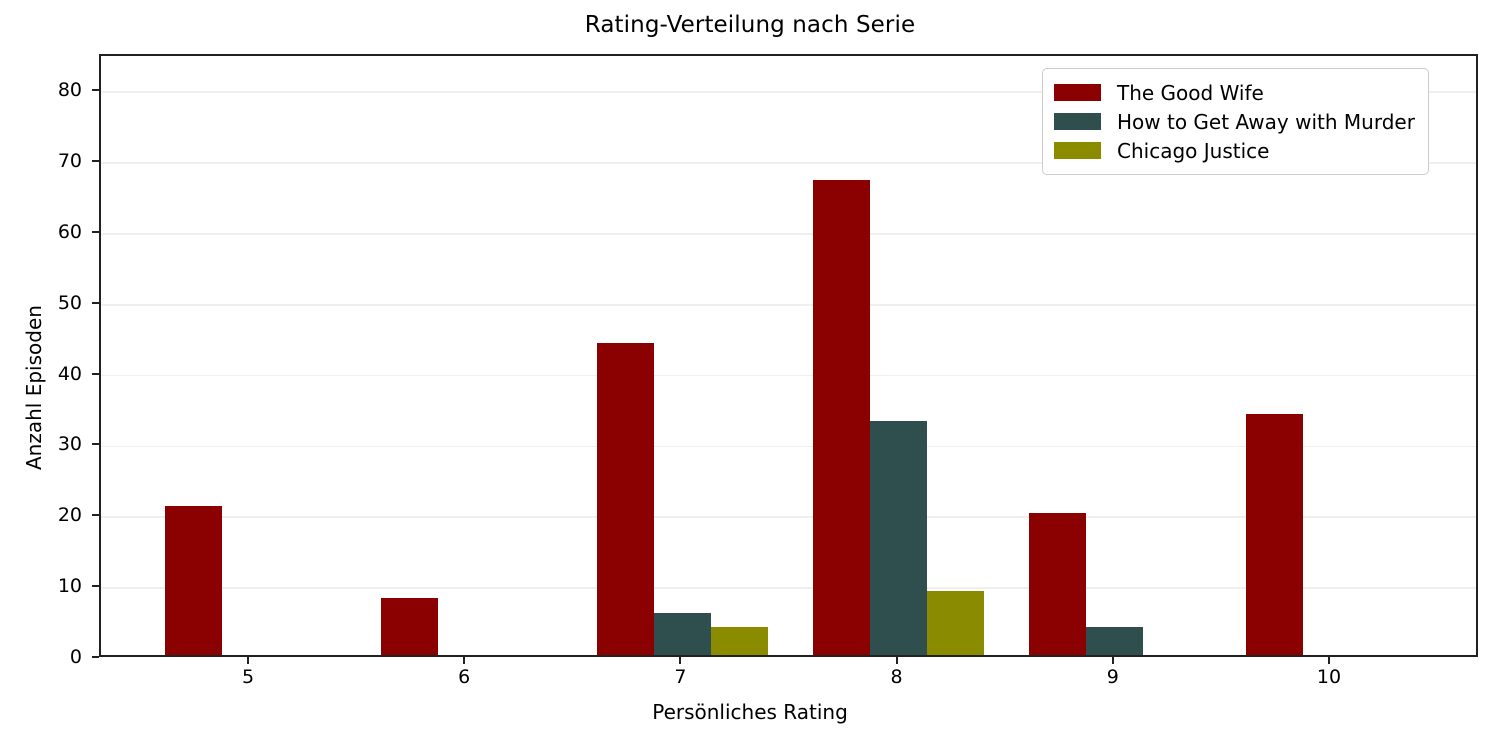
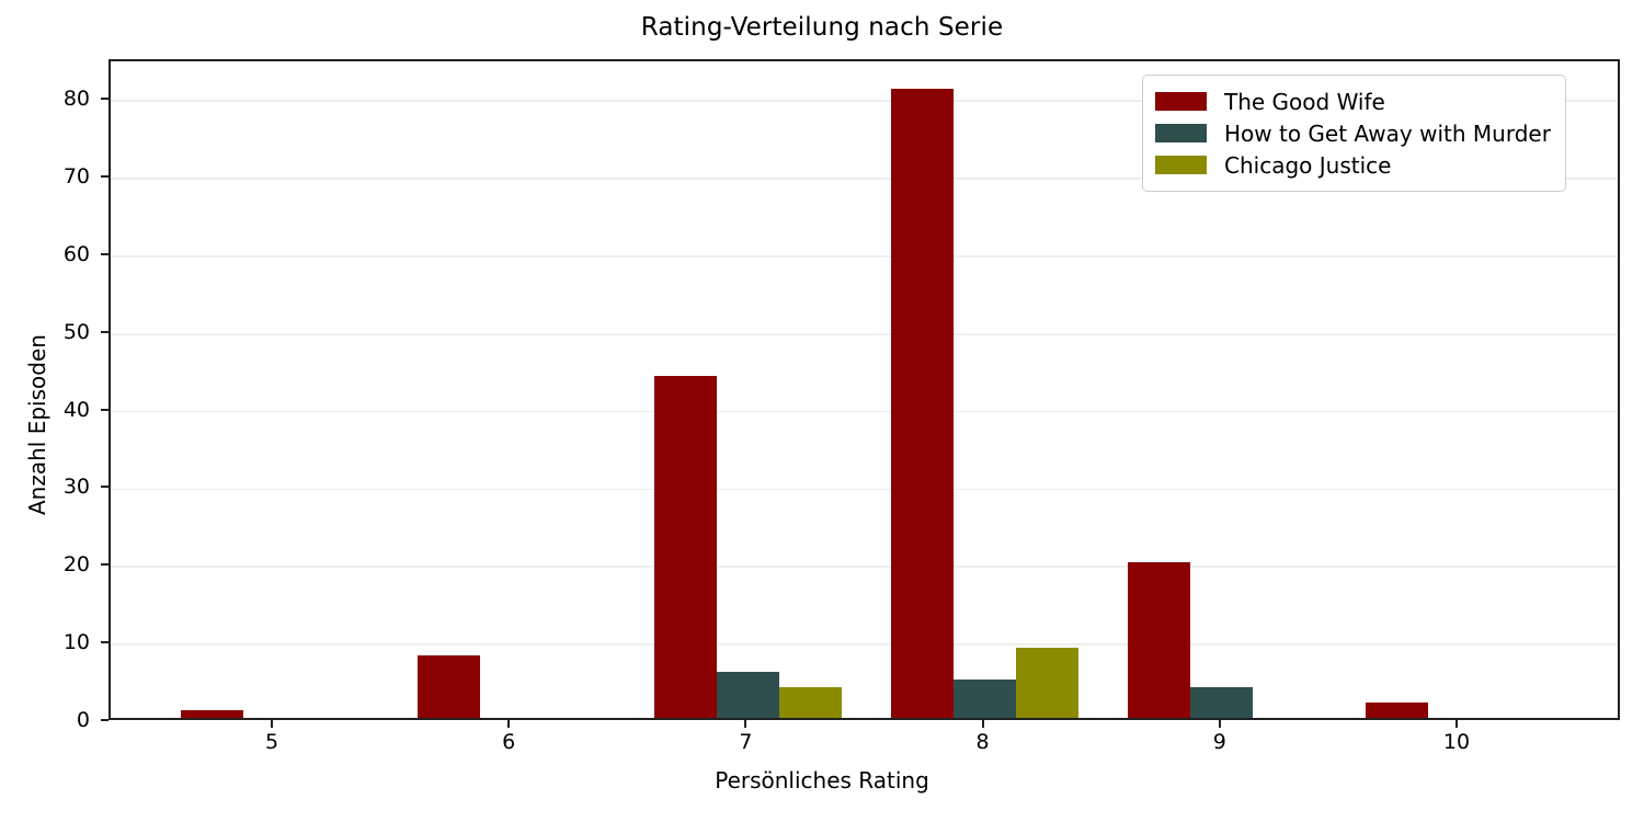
The Good Wife/5: 21 -> 1
The Good Wife/8: 67 -> 81
How to Get Away with Murder/8: 33 -> 5
The Good Wife/10: 34 -> 2
